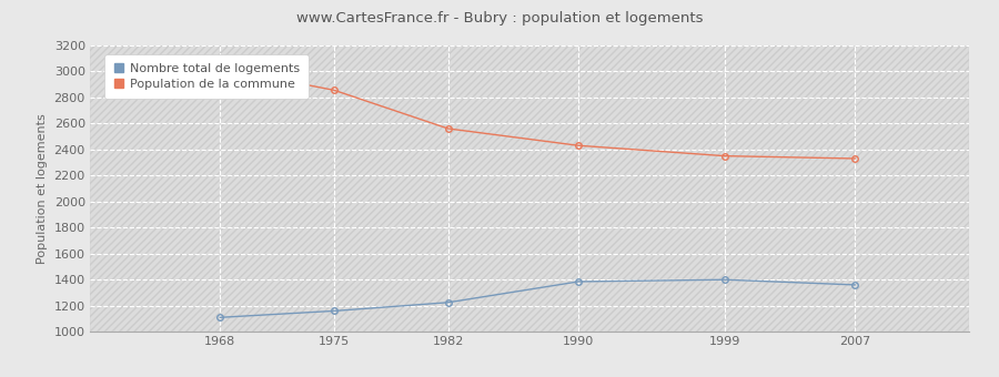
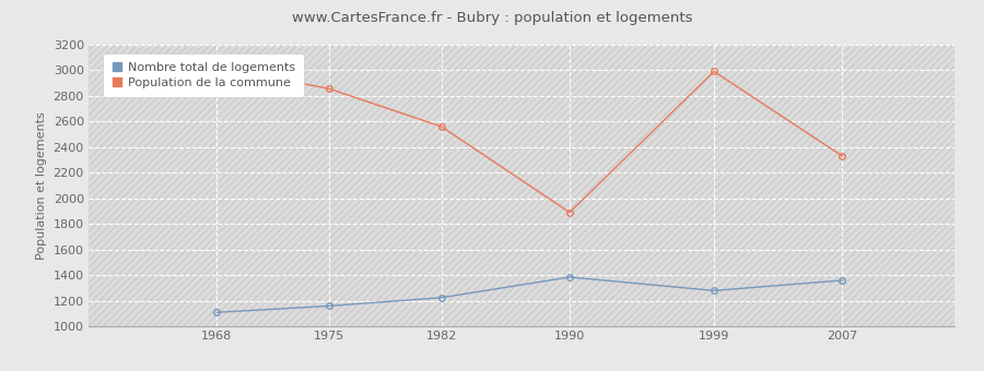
Population de la commune/1990: 2430 -> 1890
Nombre total de logements/1999: 1400 -> 1280
Population de la commune/1999: 2350 -> 2990
